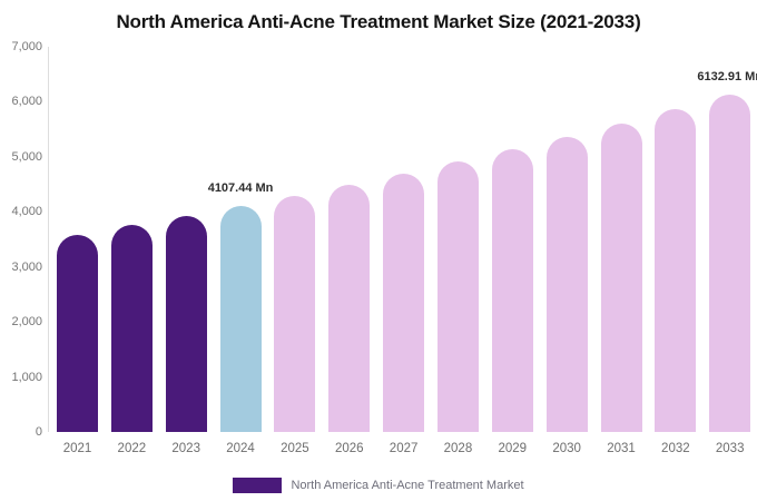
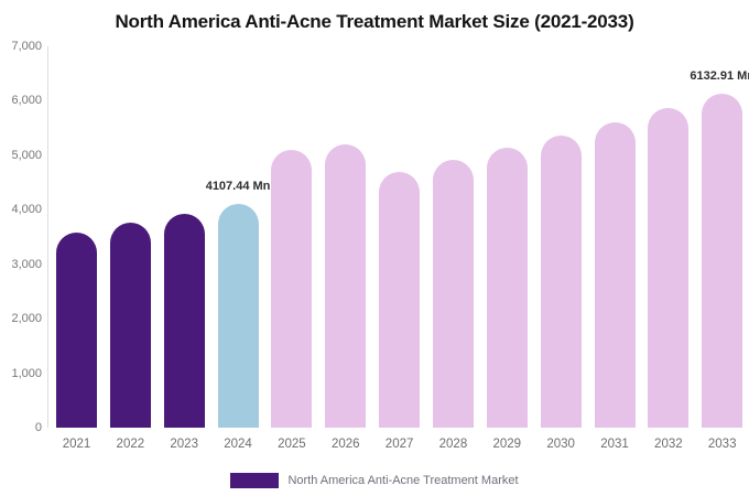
2025: 4300 -> 5100
2026: 4500 -> 5200
